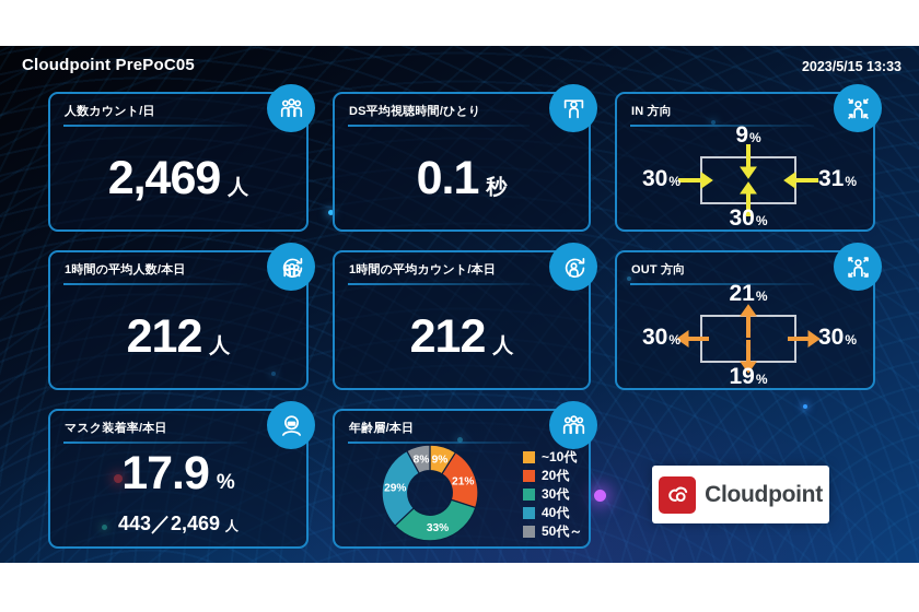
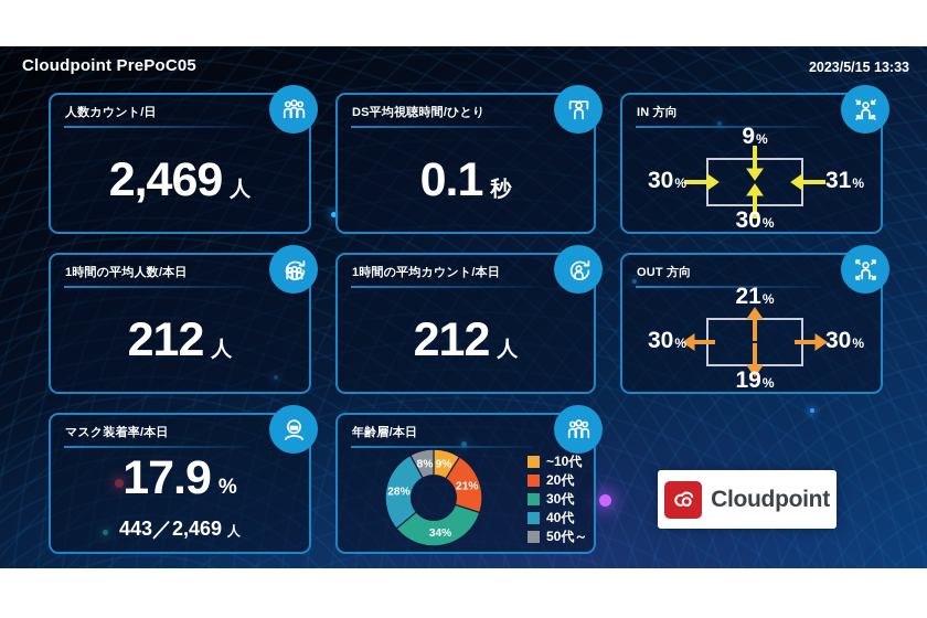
30代: 33% -> 34%
40代: 29% -> 28%
